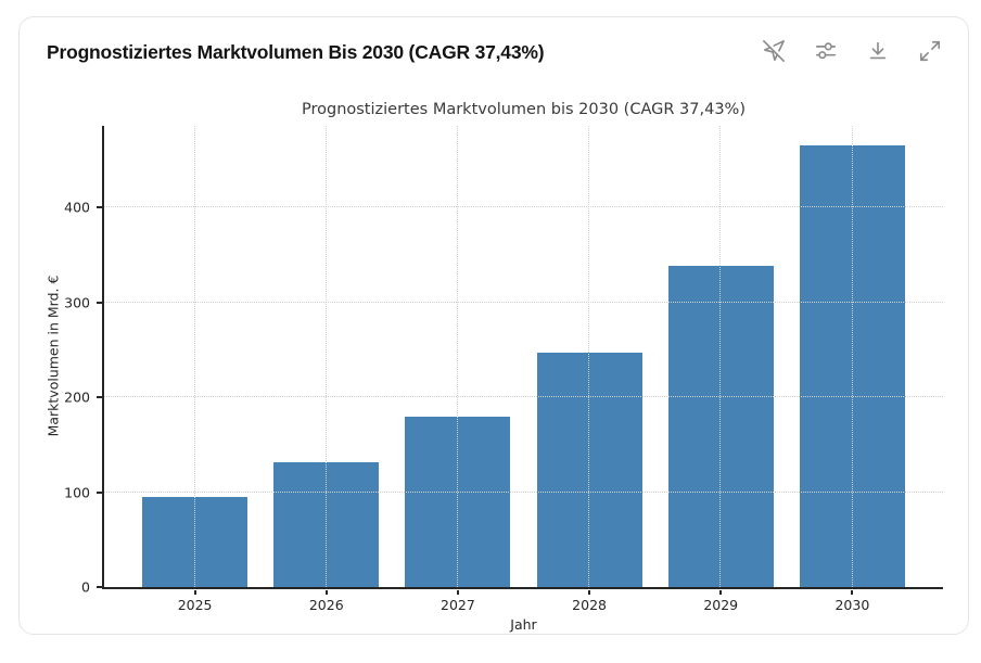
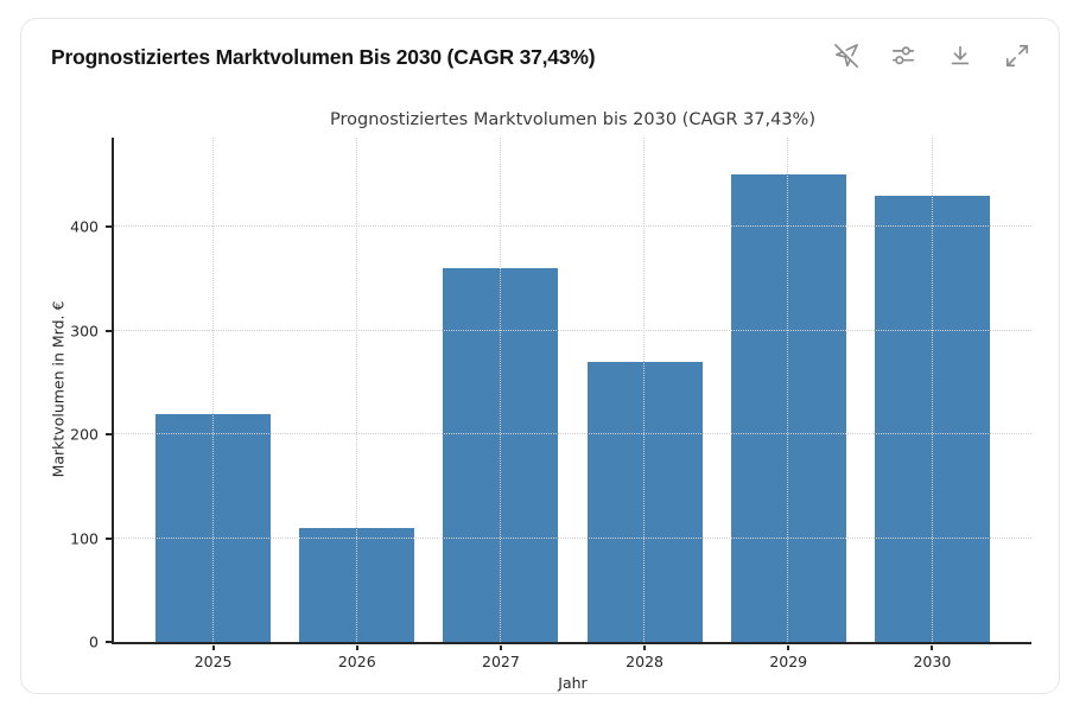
2025: 100 -> 220
2026: 130 -> 110
2027: 180 -> 360
2028: 250 -> 270
2029: 340 -> 450
2030: 470 -> 430
